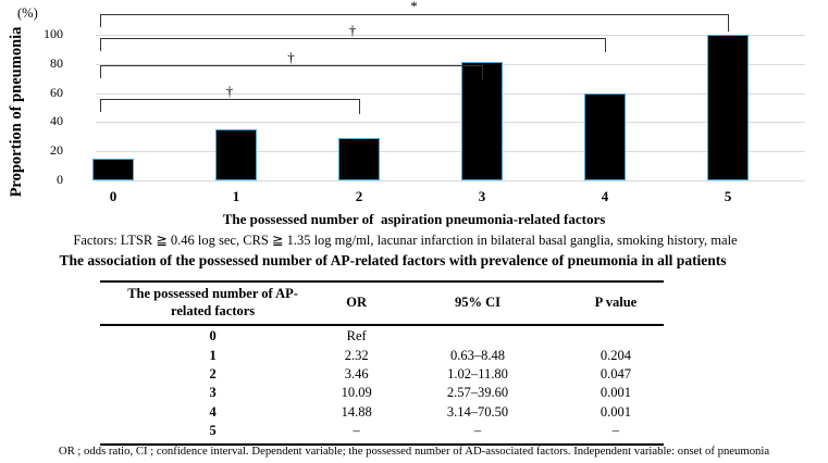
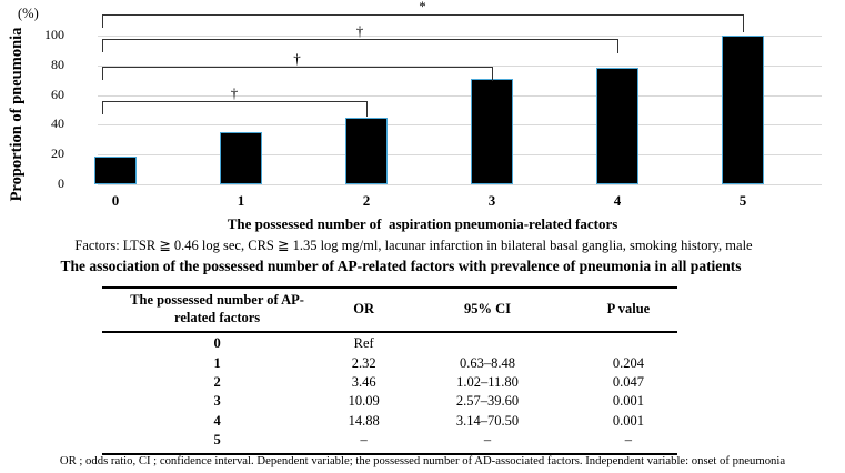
0: 15 -> 19
2: 29 -> 45
3: 81 -> 71
4: 60 -> 78
